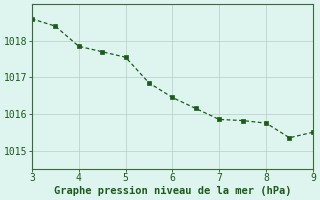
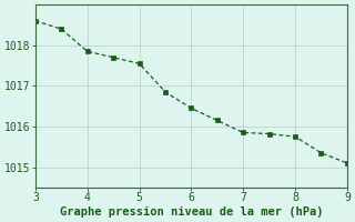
9: 1015.50 -> 1015.10
